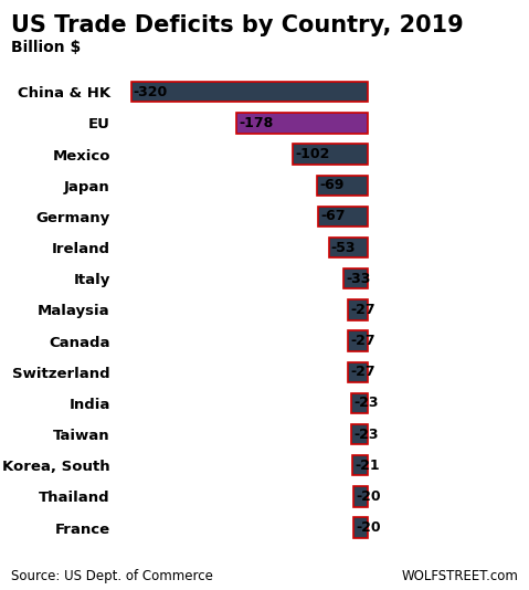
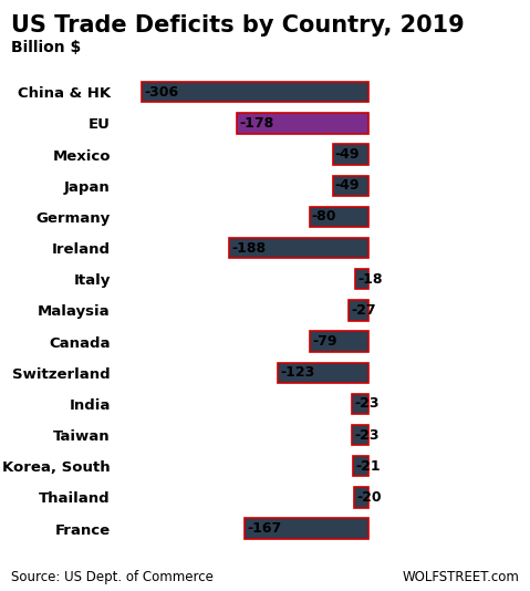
China & HK: -320 -> -306
Mexico: -102 -> -49
Japan: -69 -> -49
Germany: -67 -> -80
Ireland: -53 -> -188
Italy: -33 -> -18
Canada: -27 -> -79
Switzerland: -27 -> -123
France: -20 -> -167
